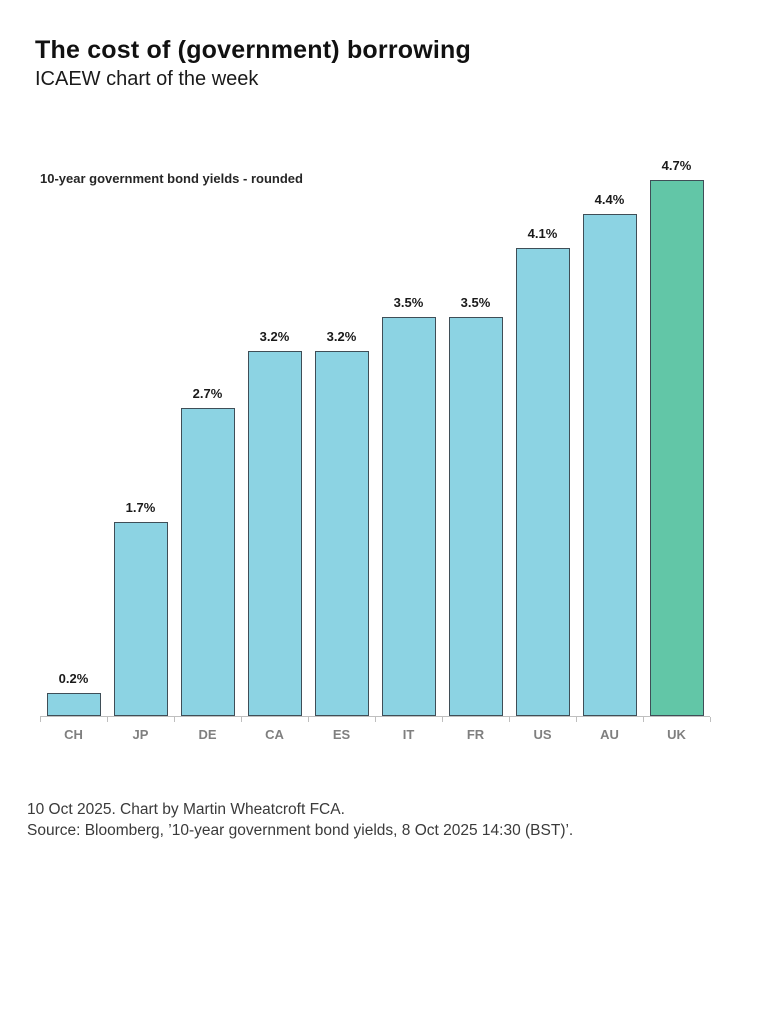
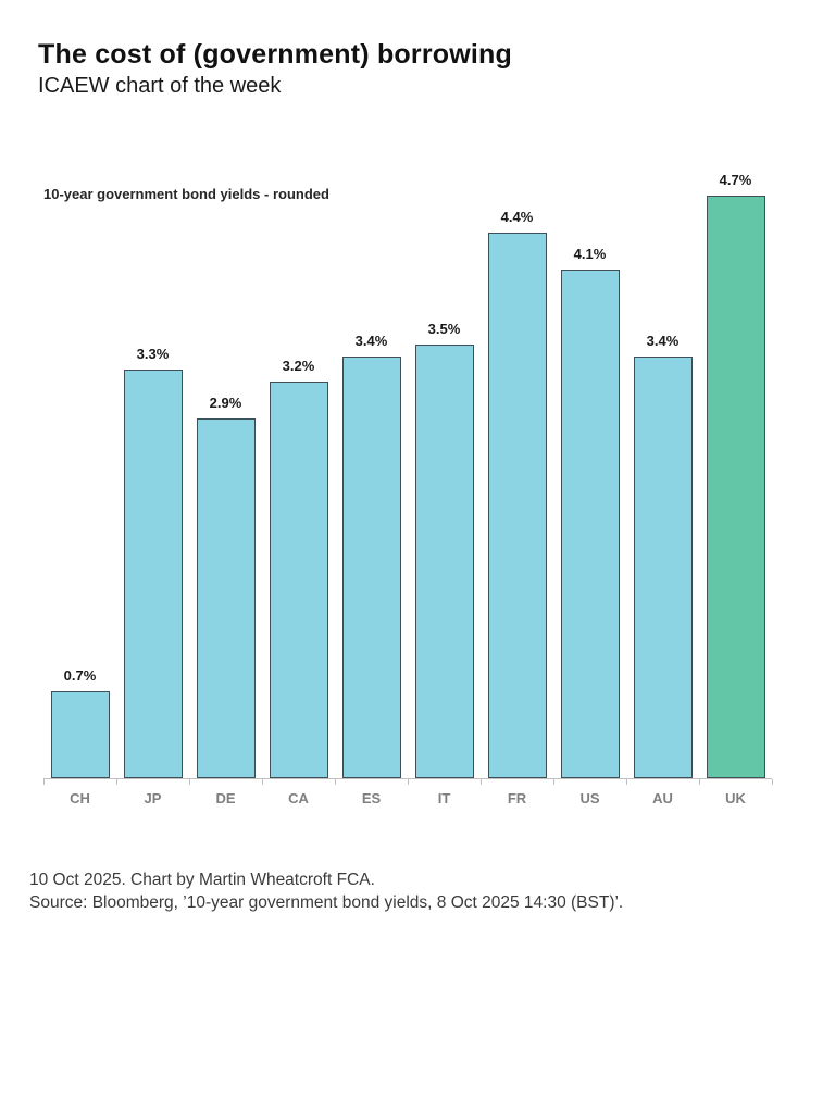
CH: 0.2% -> 0.7%
JP: 1.7% -> 3.3%
DE: 2.7% -> 2.9%
ES: 3.2% -> 3.4%
FR: 3.5% -> 4.4%
AU: 4.4% -> 3.4%
